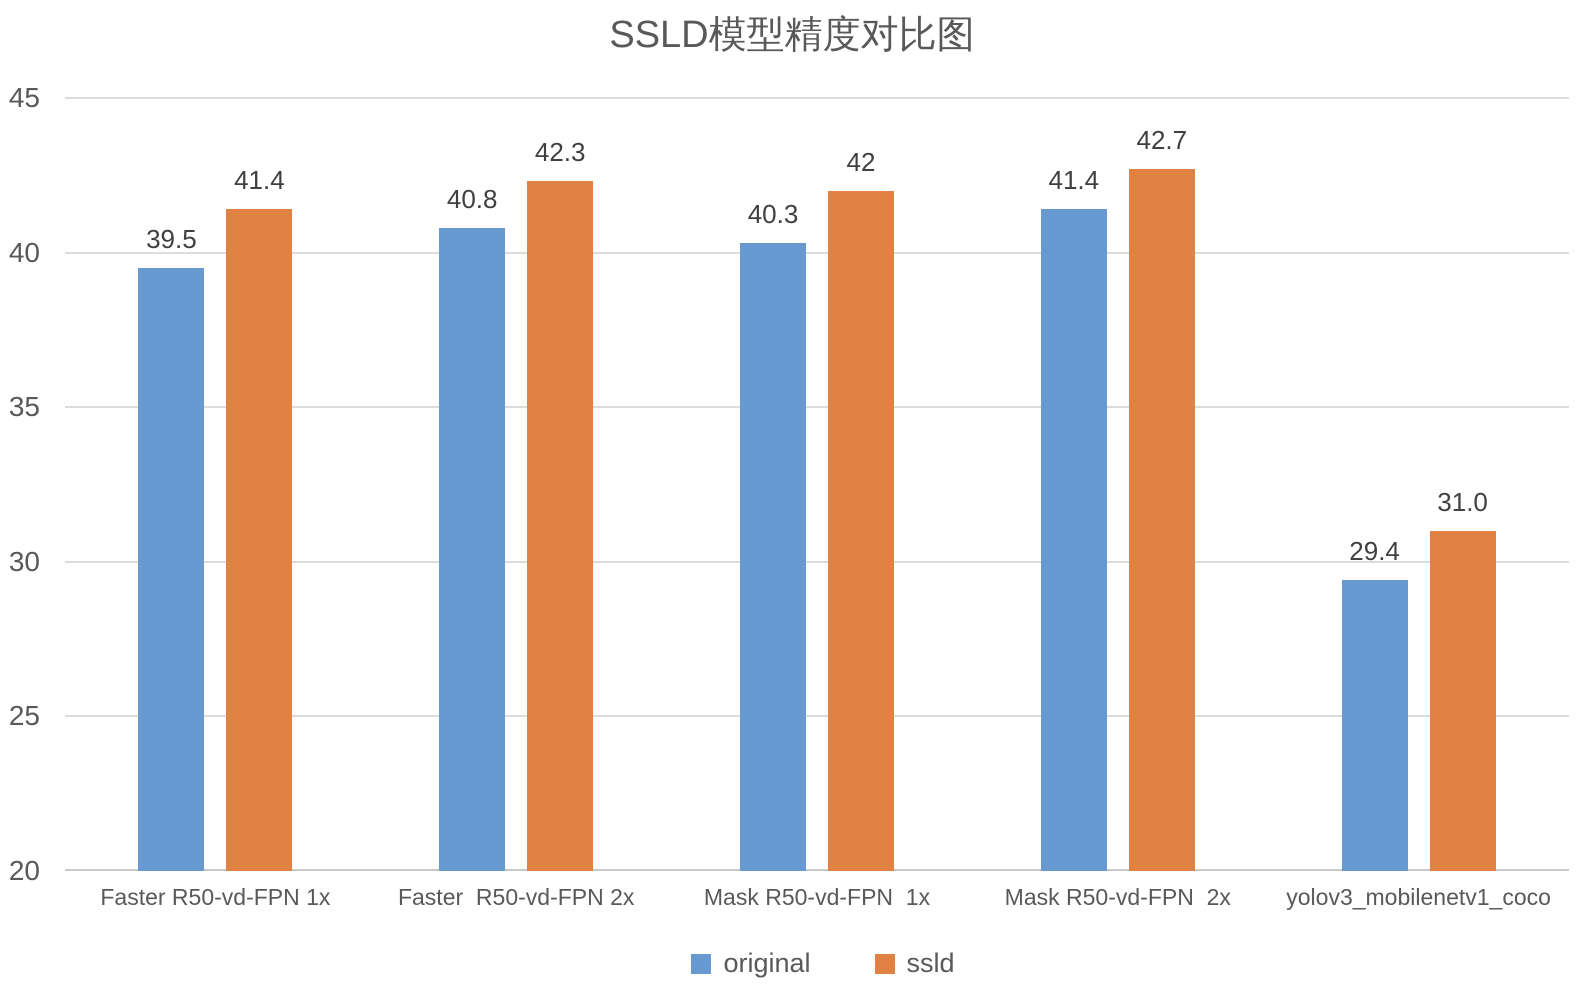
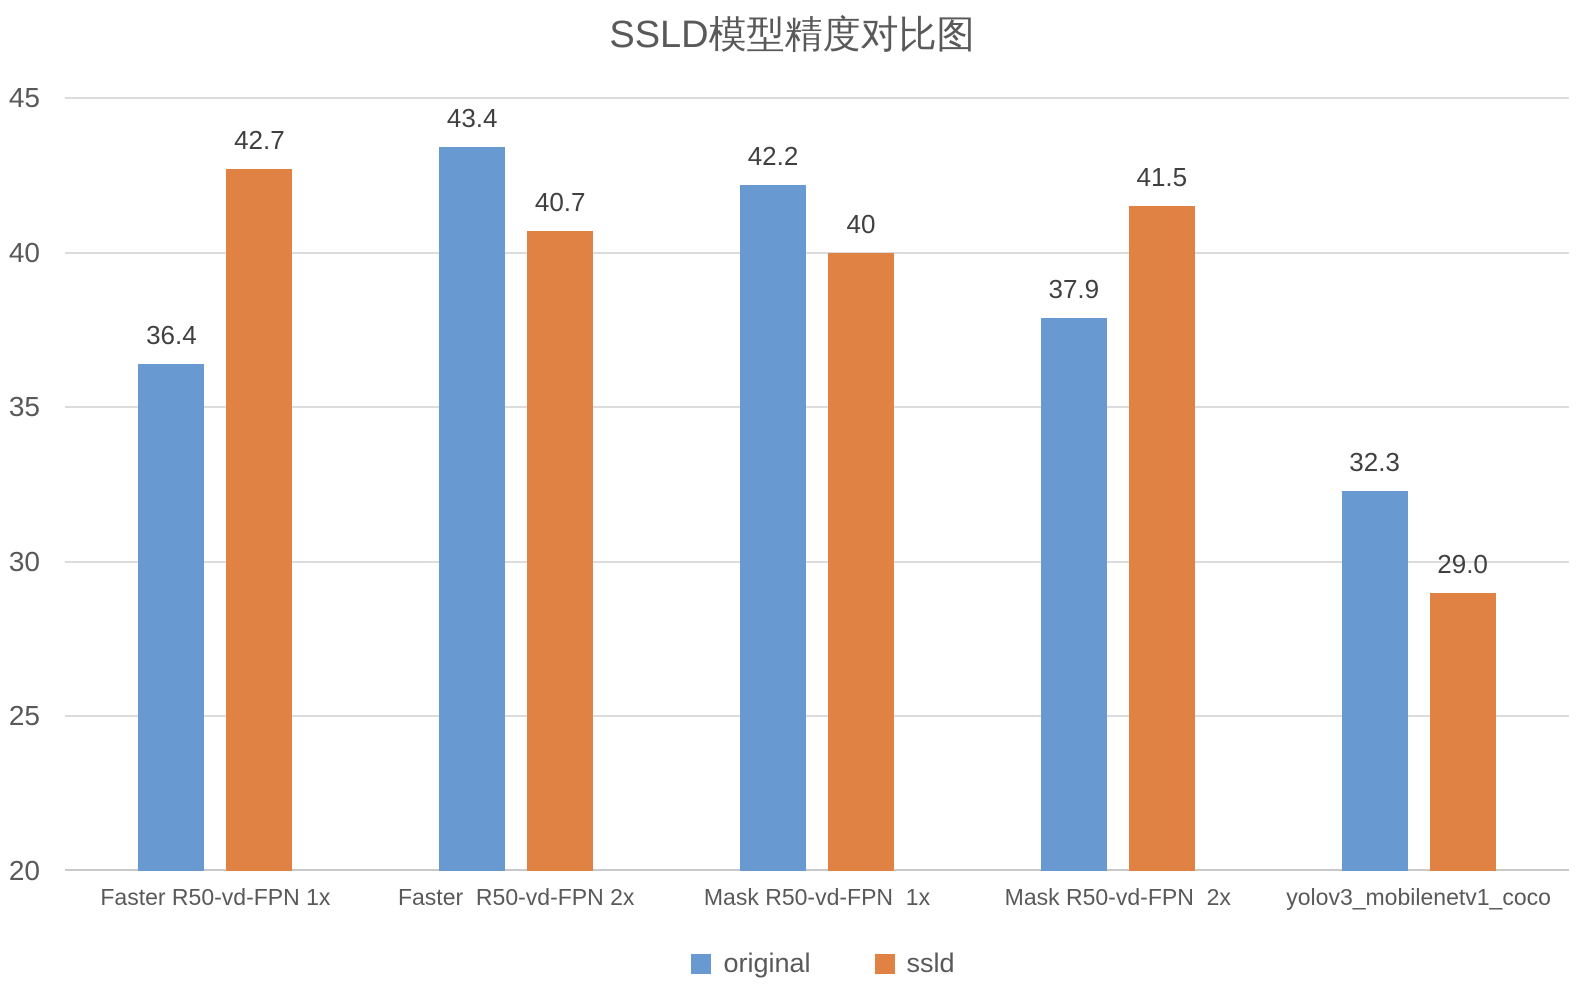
original/Faster R50-vd-FPN 1x: 39.5 -> 36.4
ssld/Faster R50-vd-FPN 1x: 41.4 -> 42.7
original/Faster R50-vd-FPN 2x: 40.8 -> 43.4
ssld/Faster R50-vd-FPN 2x: 42.3 -> 40.7
original/Mask R50-vd-FPN 1x: 40.3 -> 42.2
ssld/Mask R50-vd-FPN 1x: 42 -> 40
original/Mask R50-vd-FPN 2x: 41.4 -> 37.9
ssld/Mask R50-vd-FPN 2x: 42.7 -> 41.5
original/yolov3_mobilenetv1_coco: 29.4 -> 32.3
ssld/yolov3_mobilenetv1_coco: 31.0 -> 29.0
